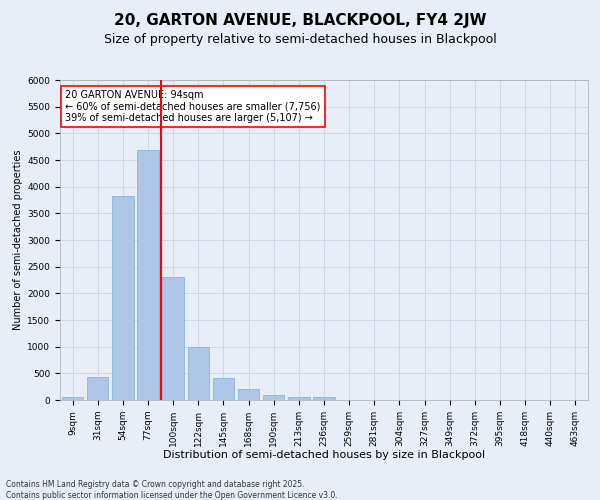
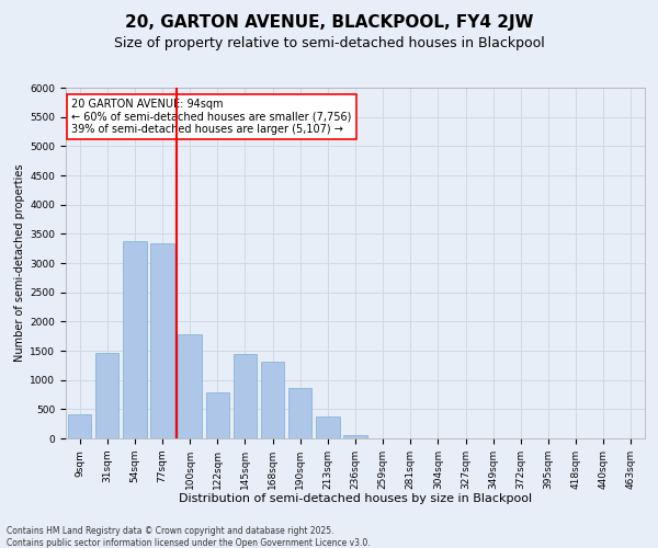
9sqm: 50 -> 420
31sqm: 430 -> 1460
54sqm: 3820 -> 3380
77sqm: 4680 -> 3340
100sqm: 2300 -> 1780
122sqm: 1000 -> 780
145sqm: 410 -> 1440
168sqm: 210 -> 1320
190sqm: 90 -> 860
213sqm: 60 -> 380
